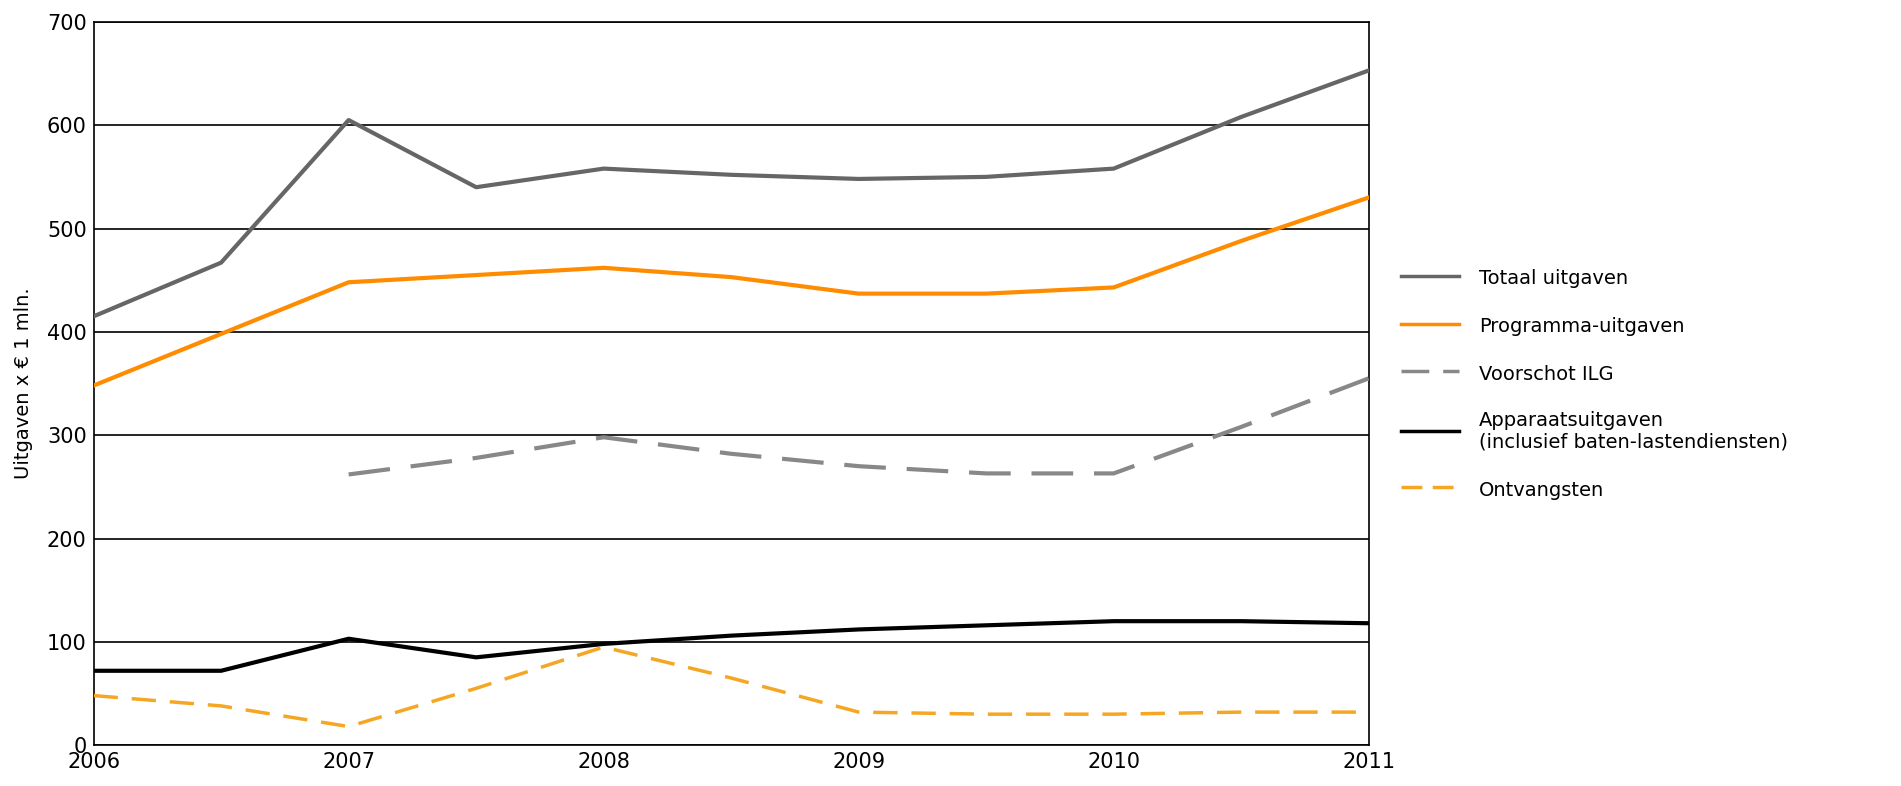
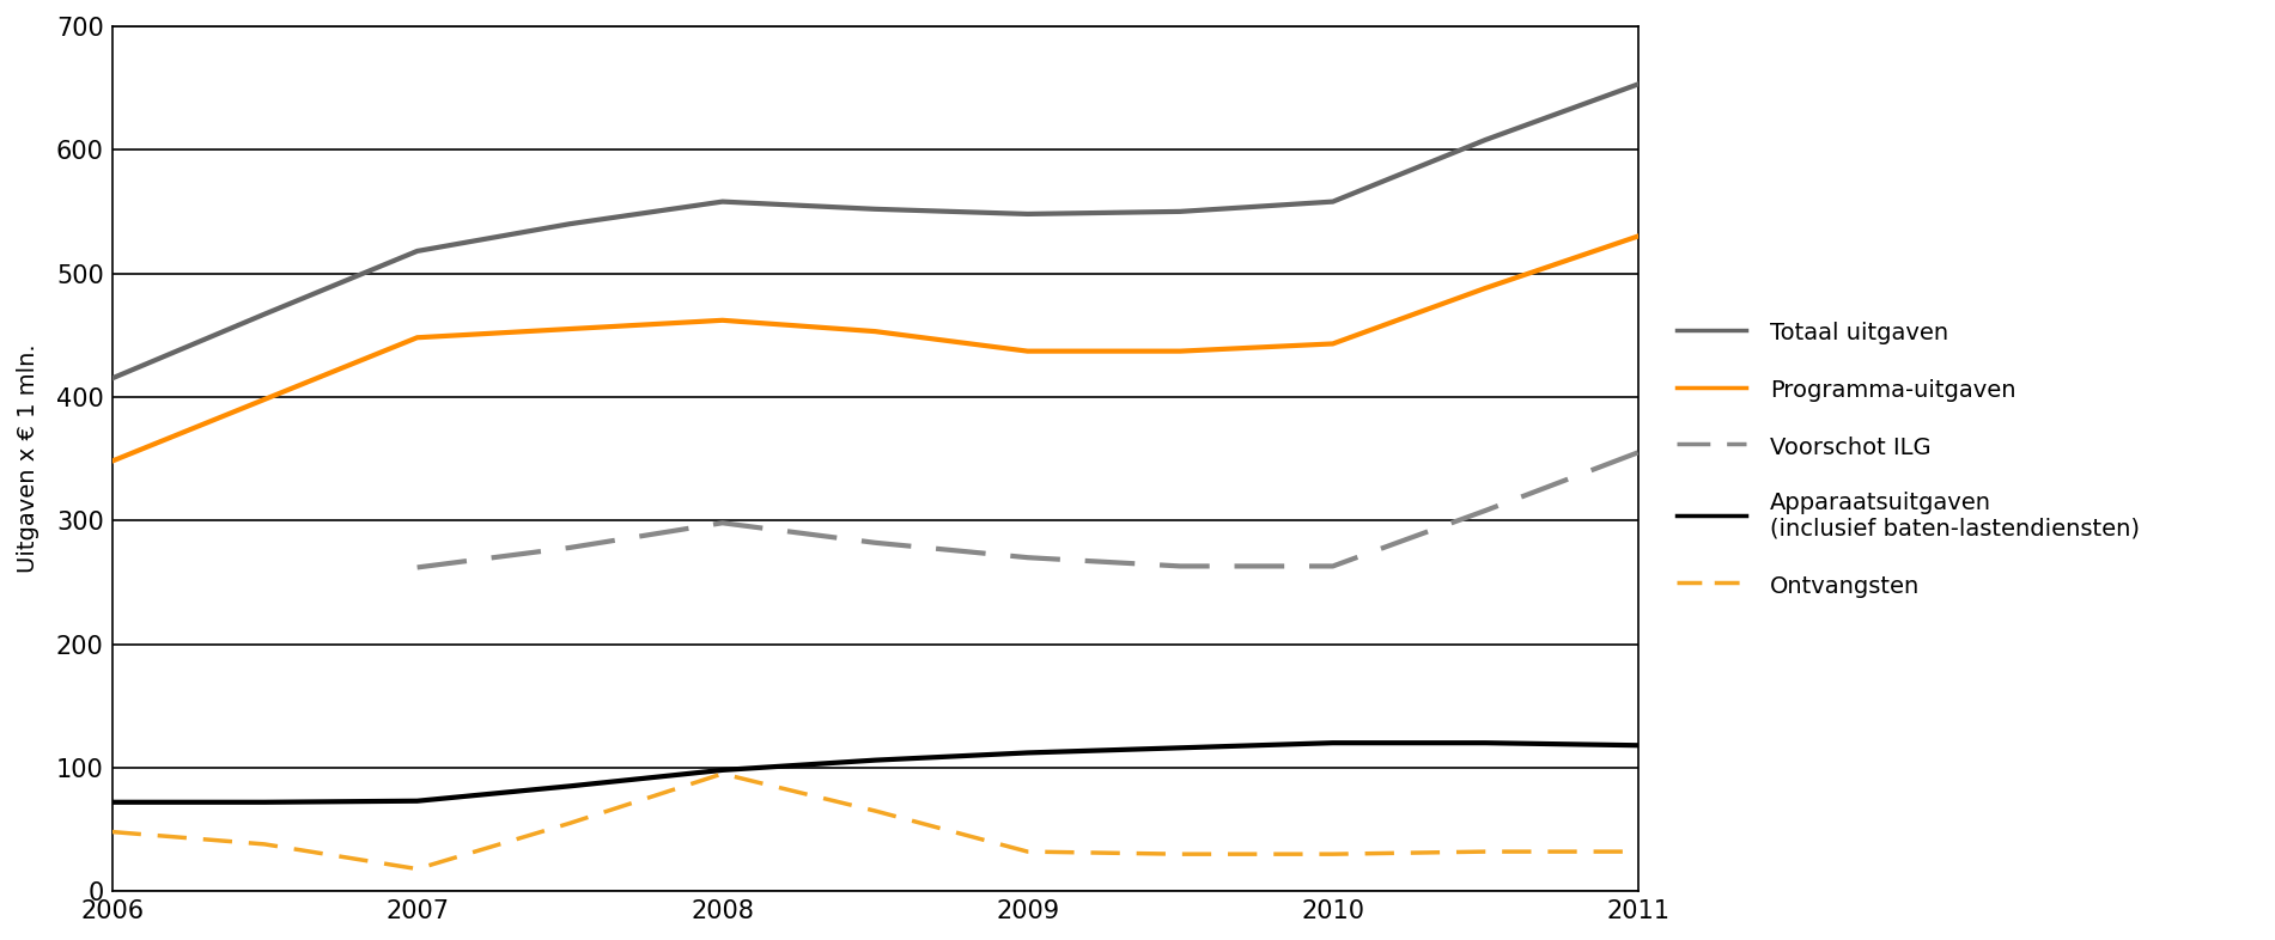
Totaal uitgaven/2007: 605 -> 518
Apparaatsuitgaven (inclusief baten-lastendiensten)/2007: 103 -> 73
